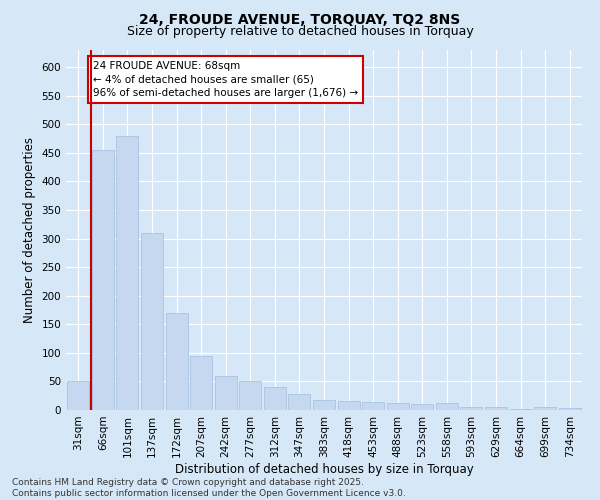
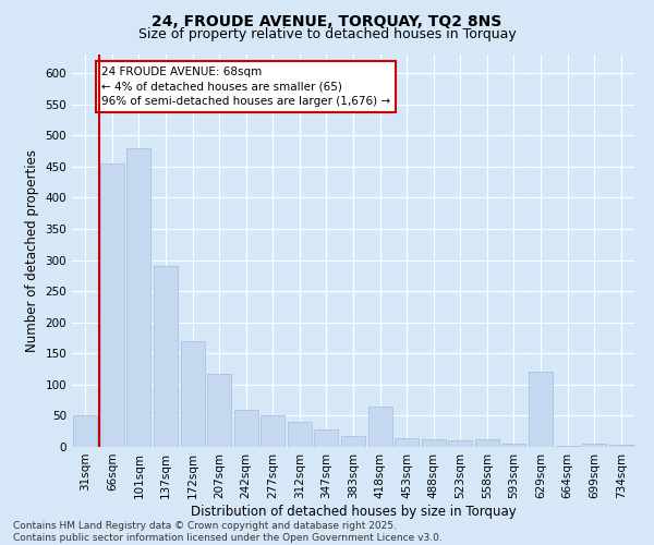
137sqm: 310 -> 290
207sqm: 95 -> 118
418sqm: 15 -> 64
629sqm: 5 -> 120
